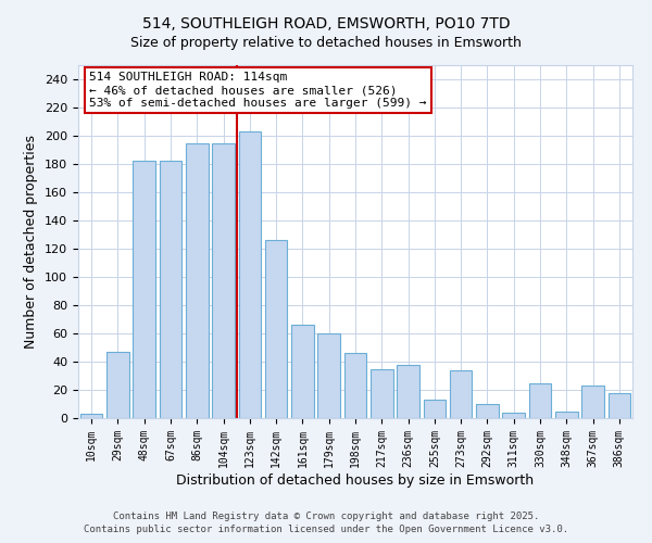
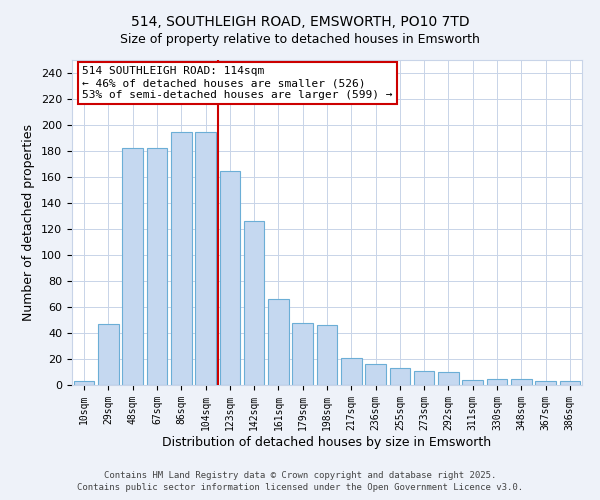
123sqm: 203 -> 165
179sqm: 60 -> 48
217sqm: 35 -> 21
236sqm: 38 -> 16
273sqm: 34 -> 11
330sqm: 25 -> 5
367sqm: 23 -> 3
386sqm: 18 -> 3
